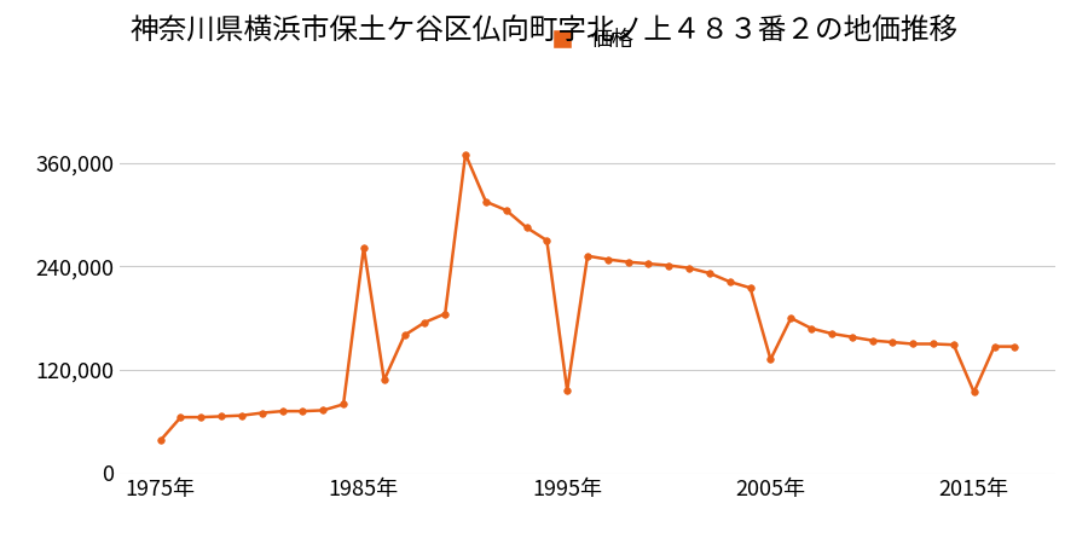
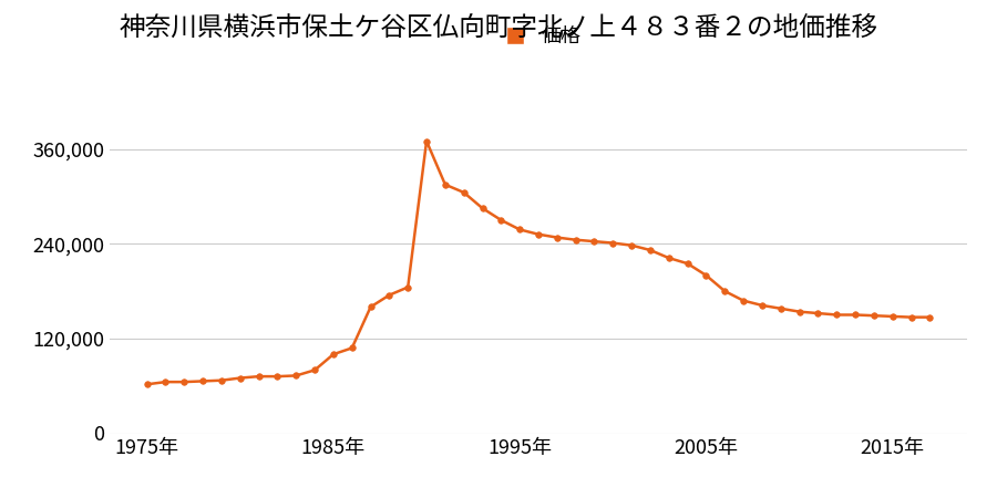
1975年: 38,000 -> 62,000
1985年: 262,000 -> 100,000
1995年: 96,000 -> 258,000
2005年: 132,000 -> 200,000
2015年: 94,000 -> 148,000
